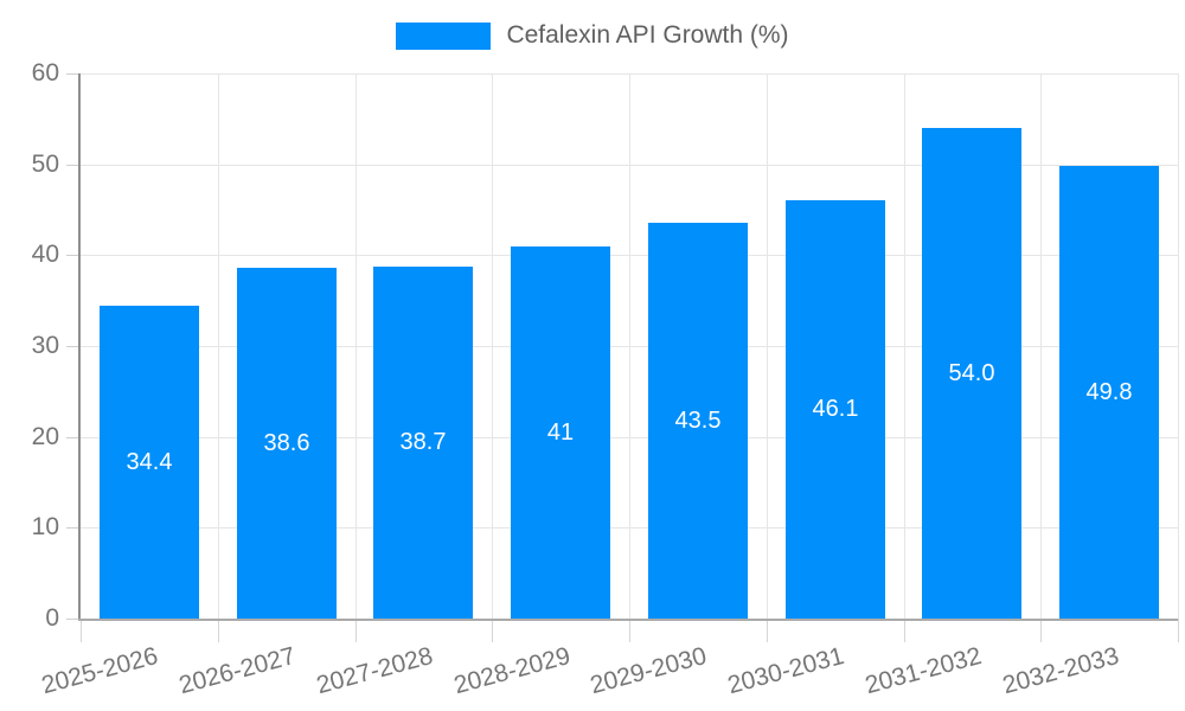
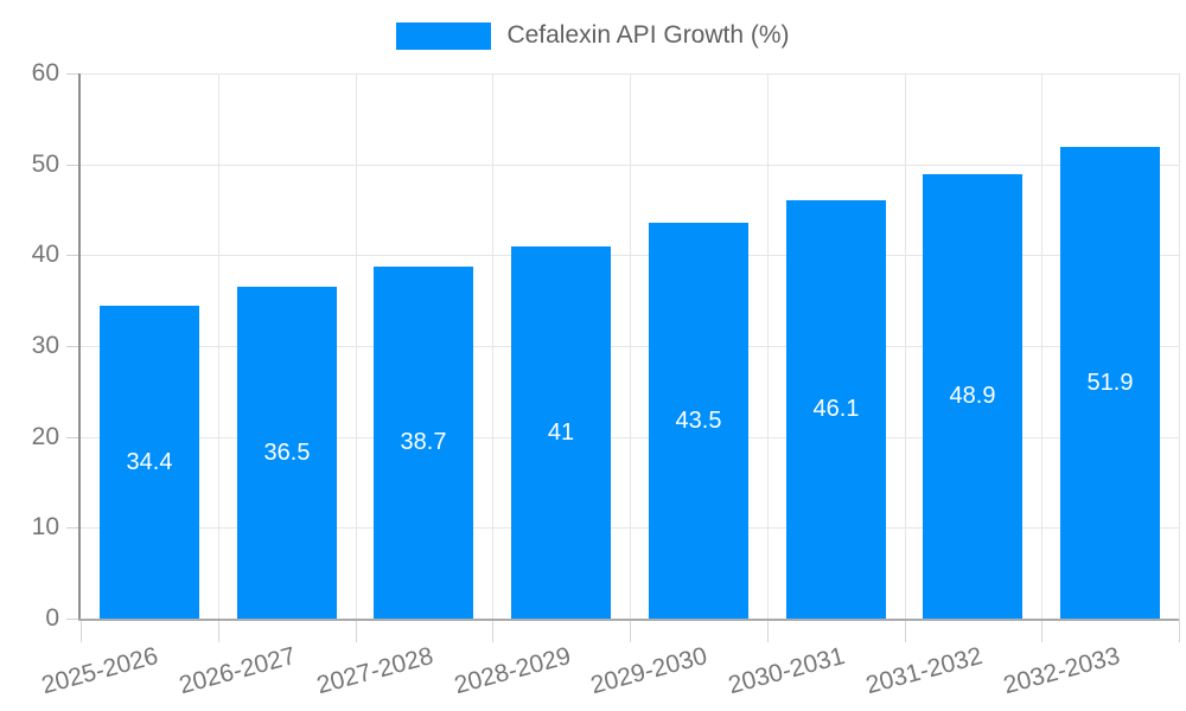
2026-2027: 38.6 -> 36.5
2031-2032: 54.0 -> 48.9
2032-2033: 49.8 -> 51.9
